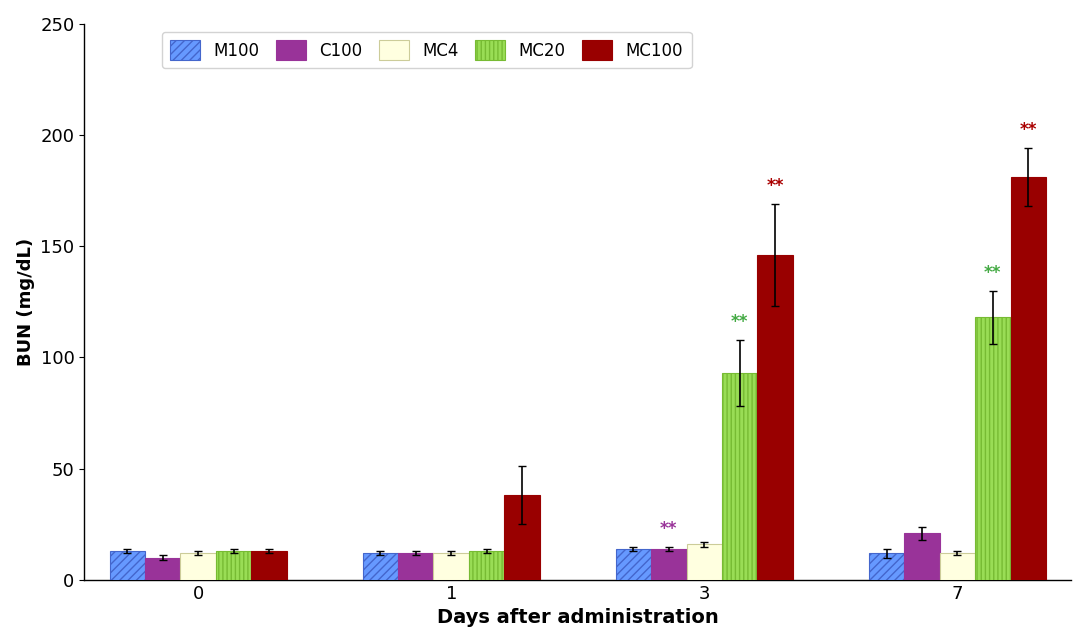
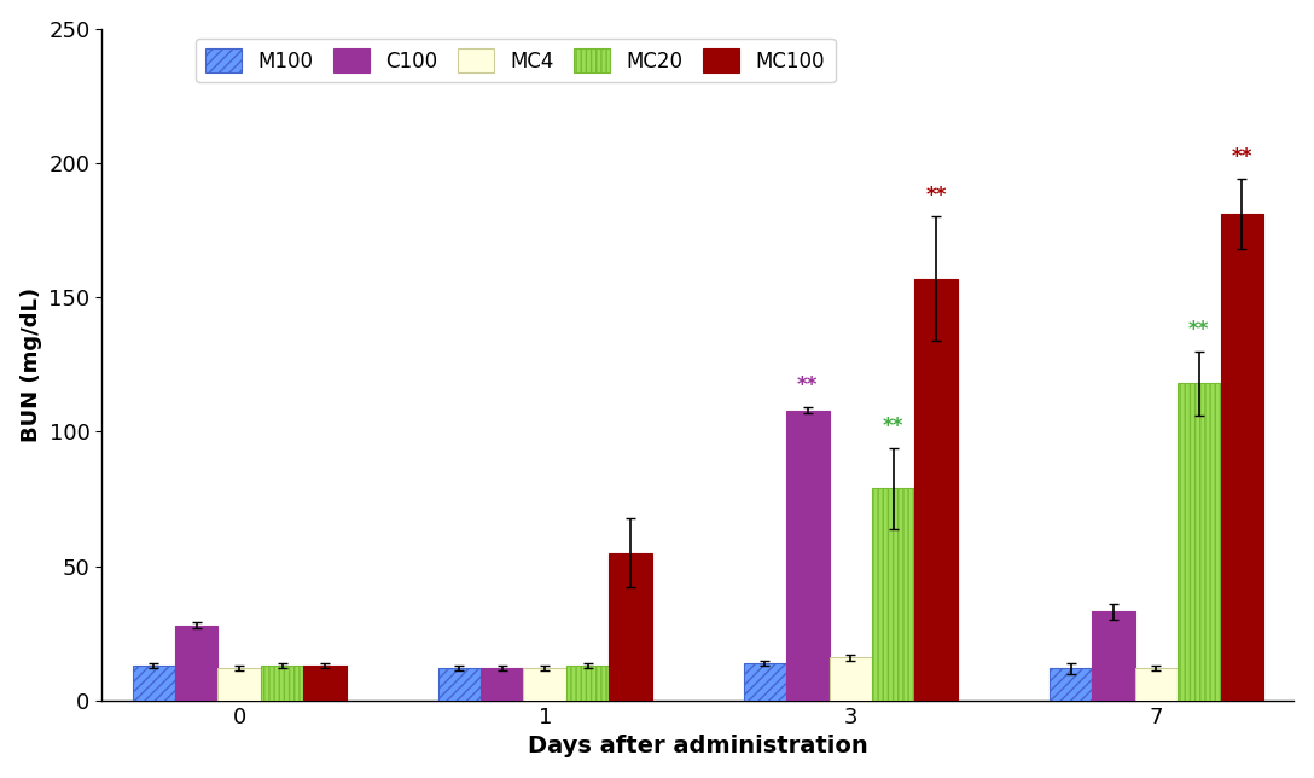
C100/0: 10 -> 28
MC100/1: 38 -> 55
C100/3: 14 -> 108
MC20/3: 93 -> 79
MC100/3: 146 -> 157
C100/7: 21 -> 33
